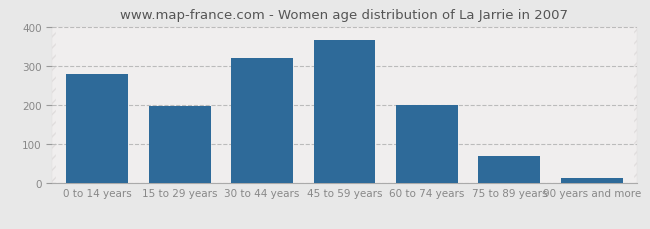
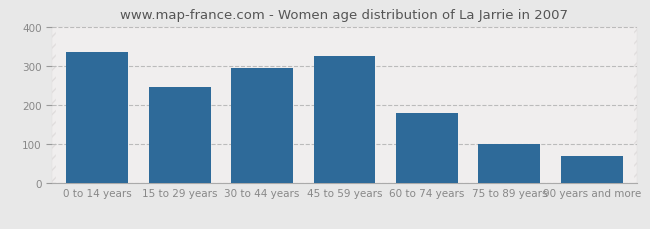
0 to 14 years: 280 -> 335
15 to 29 years: 196 -> 245
30 to 44 years: 320 -> 295
45 to 59 years: 365 -> 325
60 to 74 years: 199 -> 180
75 to 89 years: 70 -> 100
90 years and more: 12 -> 70
